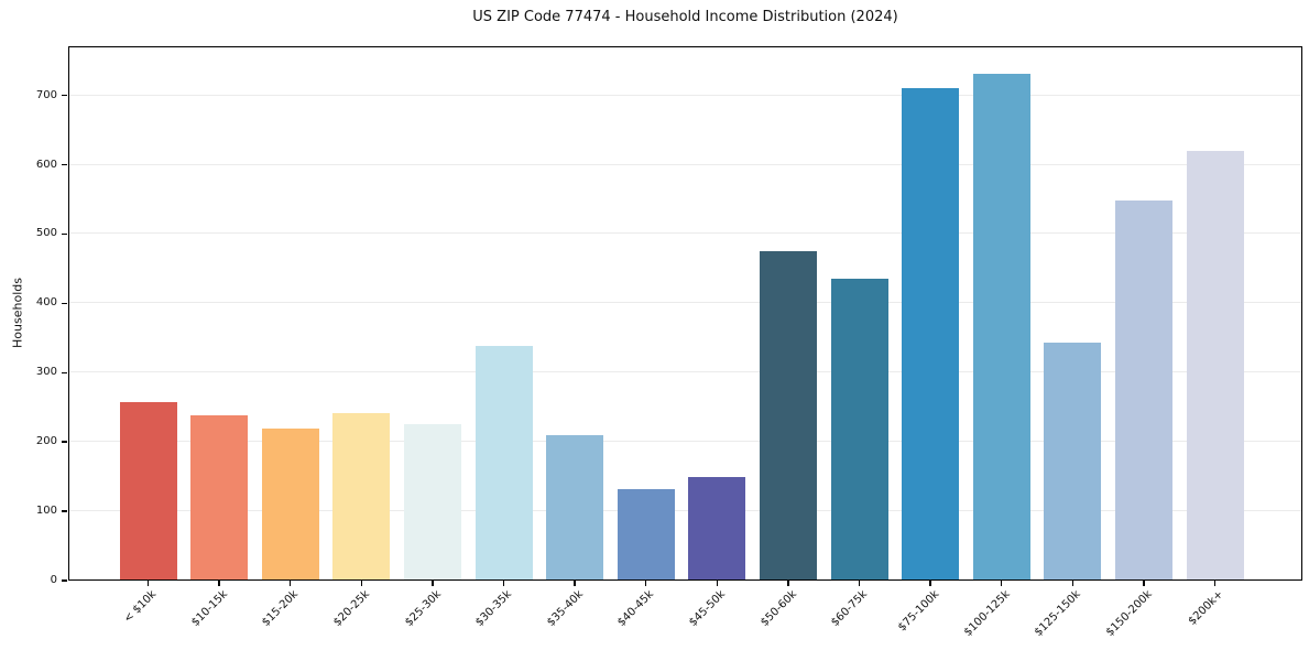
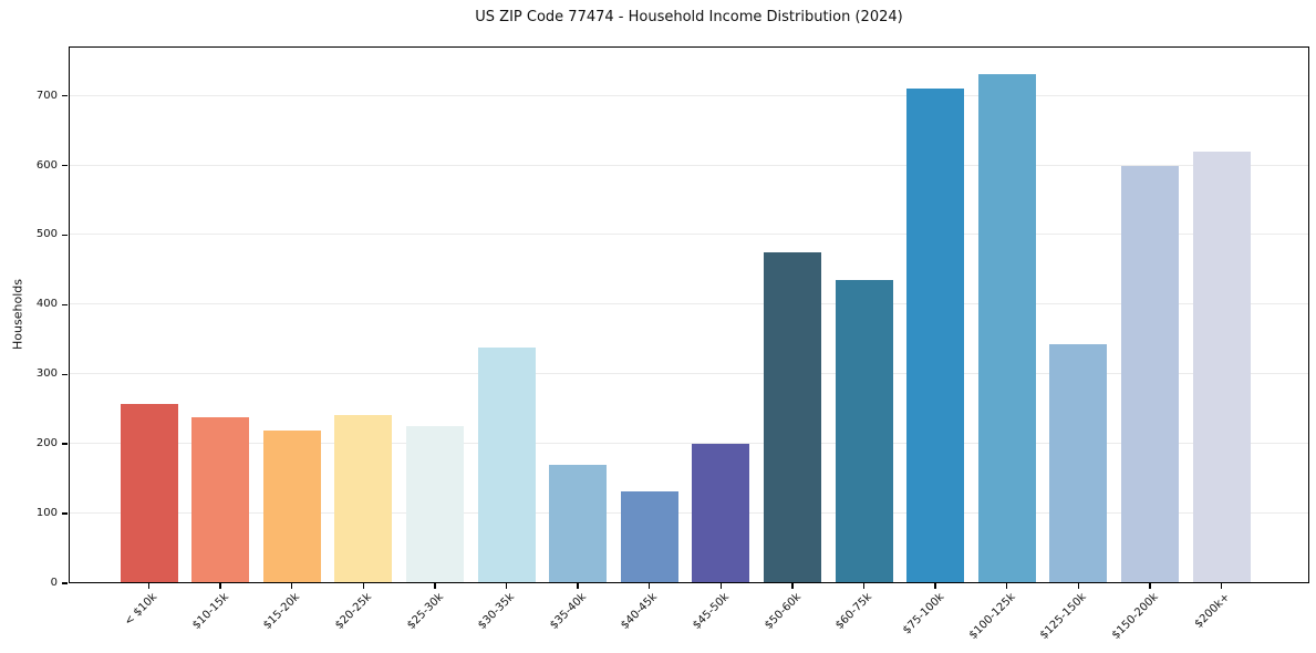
$35-40k: 210 -> 170
$45-50k: 150 -> 200
$150-200k: 550 -> 600
